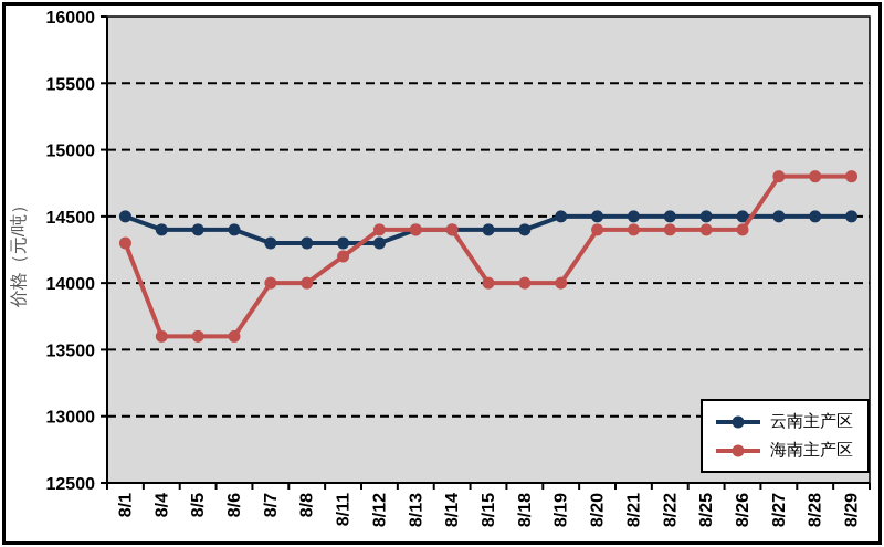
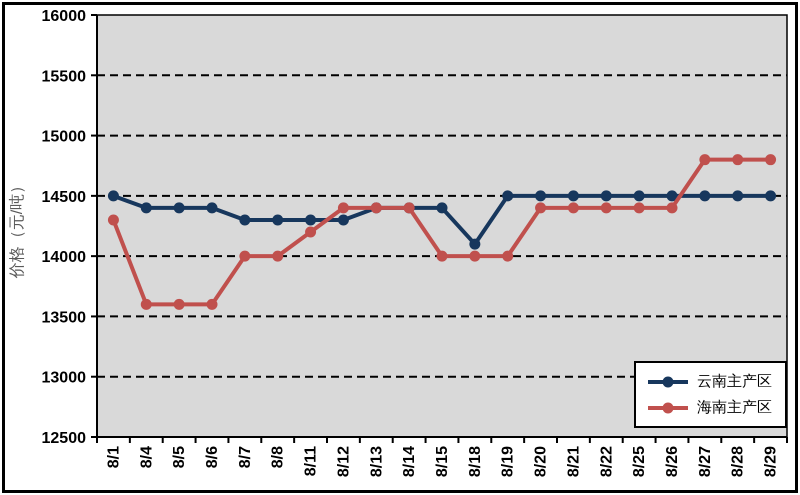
云南主产区/8/18: 14400 -> 14100
